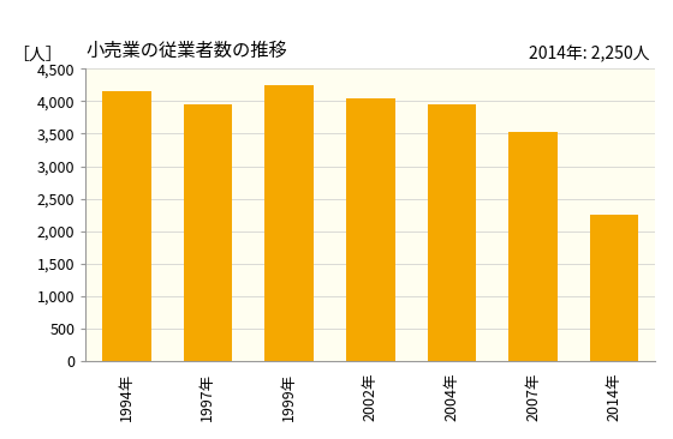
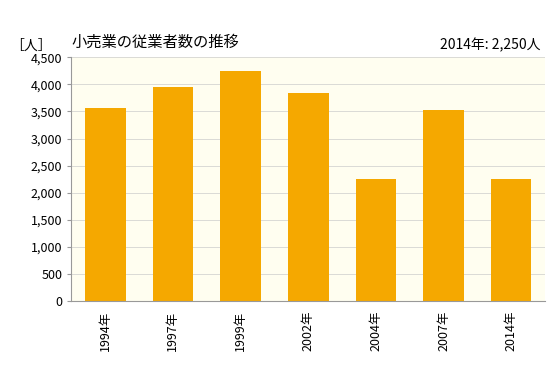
1994年: 4,150 -> 3,560
2002年: 4,050 -> 3,840
2004年: 3,950 -> 2,260
